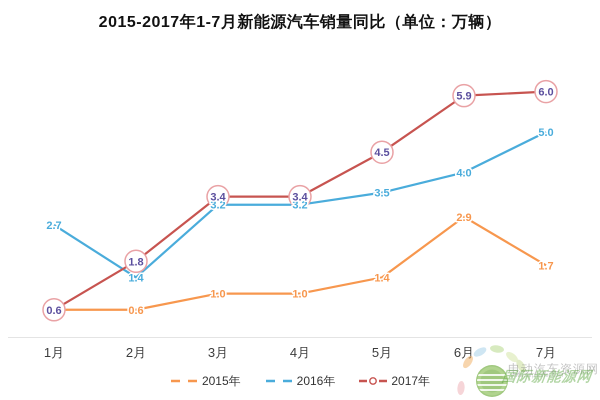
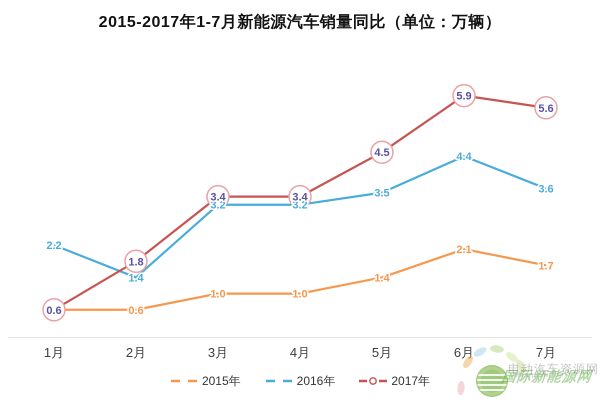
2016年/1月: 2.7 -> 2.2
2015年/6月: 2.9 -> 2.1
2016年/6月: 4.0 -> 4.4
2016年/7月: 5.0 -> 3.6
2017年/7月: 6.0 -> 5.6
